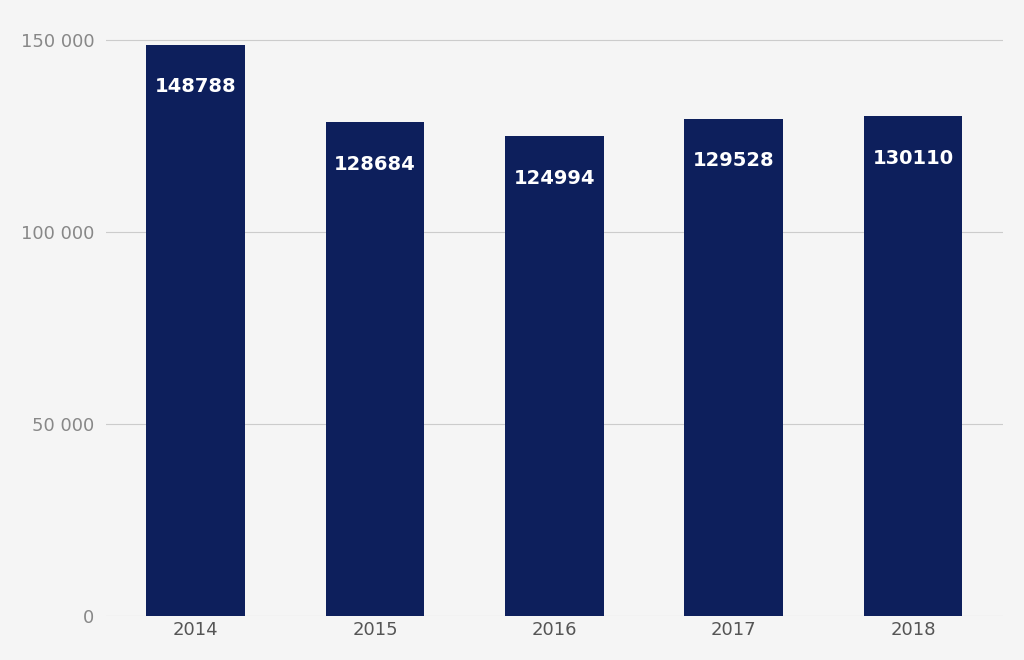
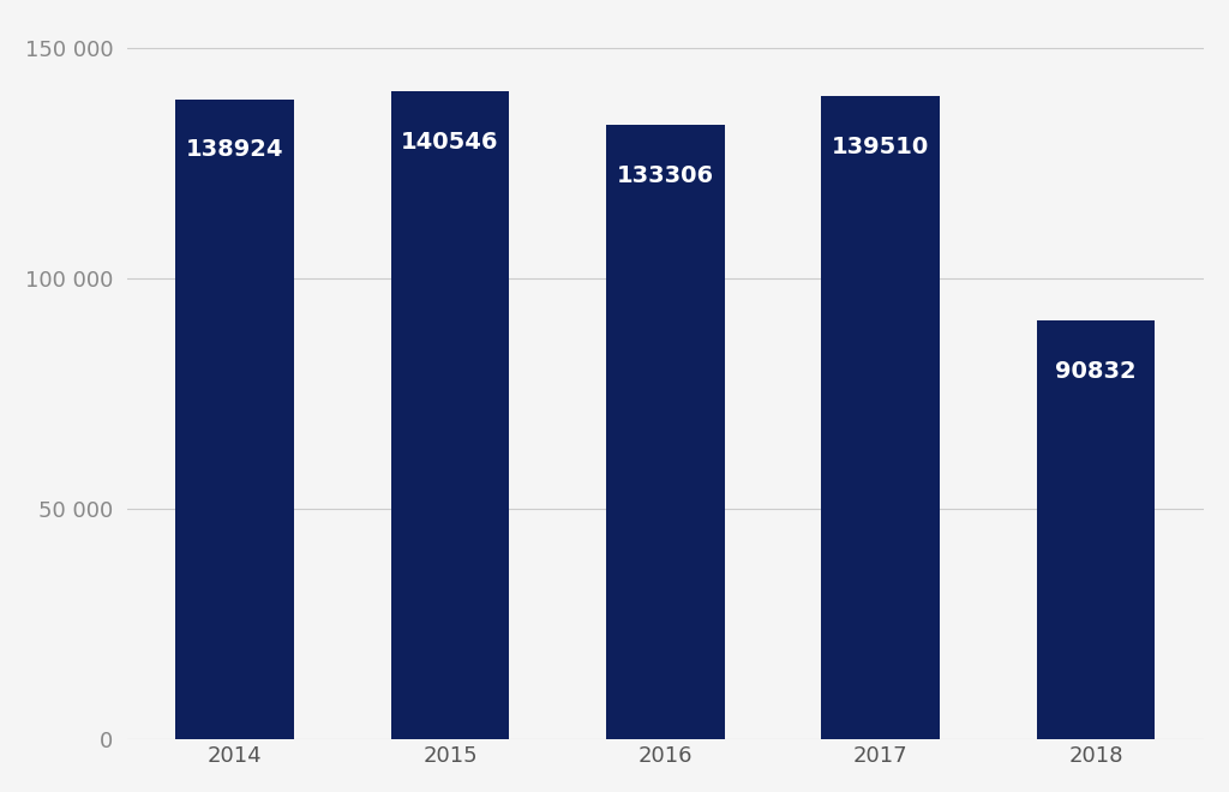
2014: 148788 -> 138924
2015: 128684 -> 140546
2016: 124994 -> 133306
2017: 129528 -> 139510
2018: 130110 -> 90832
